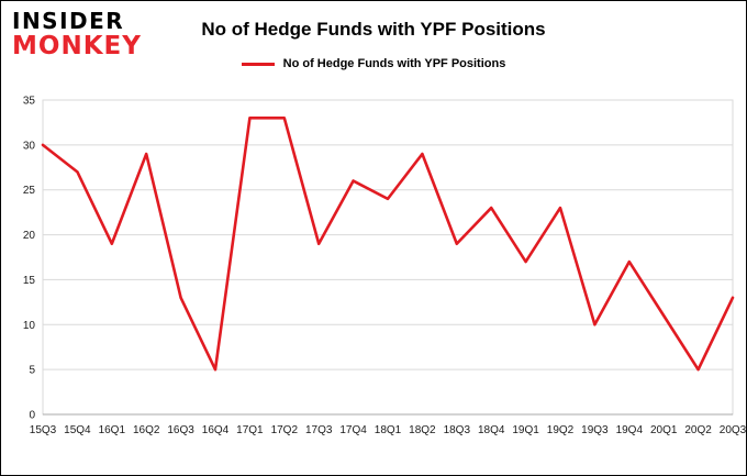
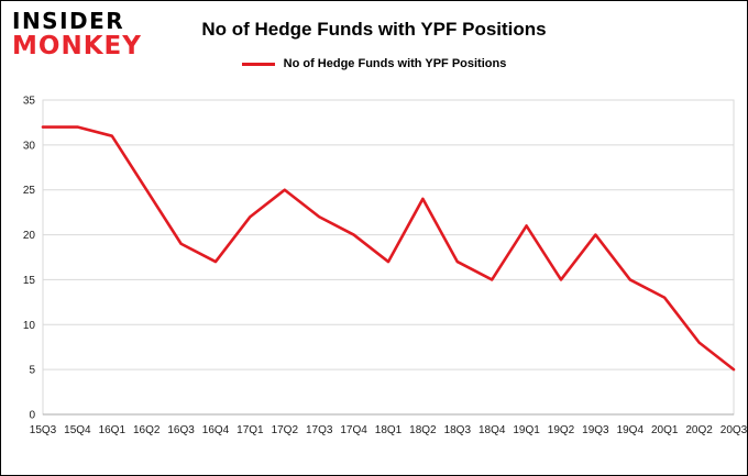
15Q3: 30 -> 32
15Q4: 27 -> 32
16Q1: 19 -> 31
16Q2: 29 -> 25
16Q3: 13 -> 19
16Q4: 5 -> 17
17Q1: 33 -> 22
17Q2: 33 -> 25
17Q3: 19 -> 22
17Q4: 26 -> 20
18Q1: 24 -> 17
18Q2: 29 -> 24
18Q3: 19 -> 17
18Q4: 23 -> 15
19Q1: 17 -> 21
19Q2: 23 -> 15
19Q3: 10 -> 20
19Q4: 17 -> 15
20Q1: 11 -> 13
20Q2: 5 -> 8
20Q3: 13 -> 5
